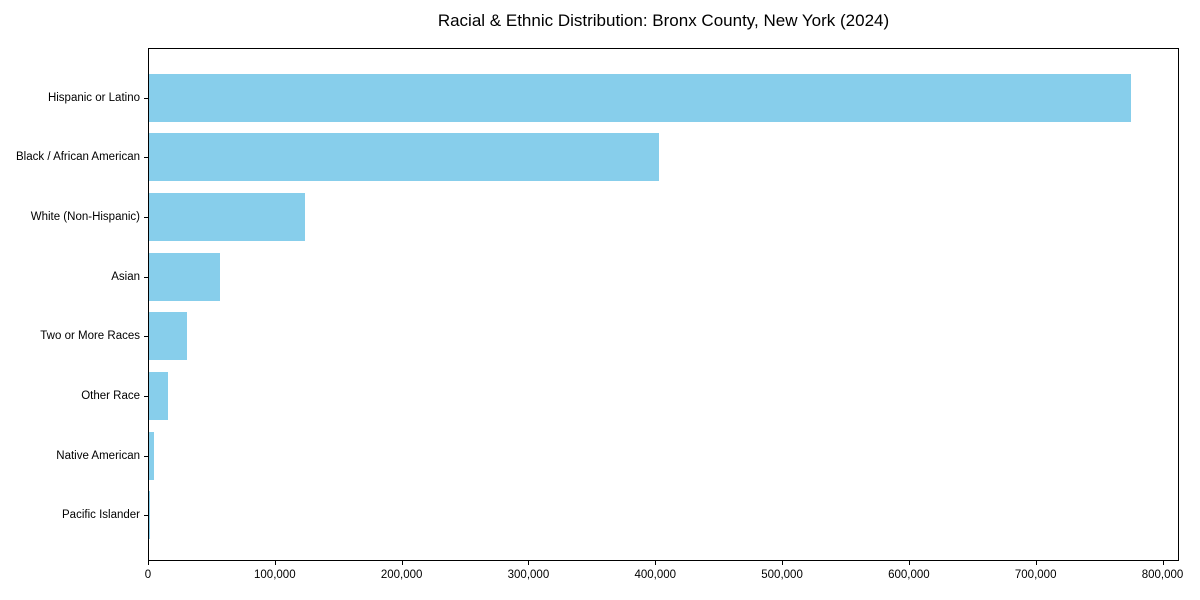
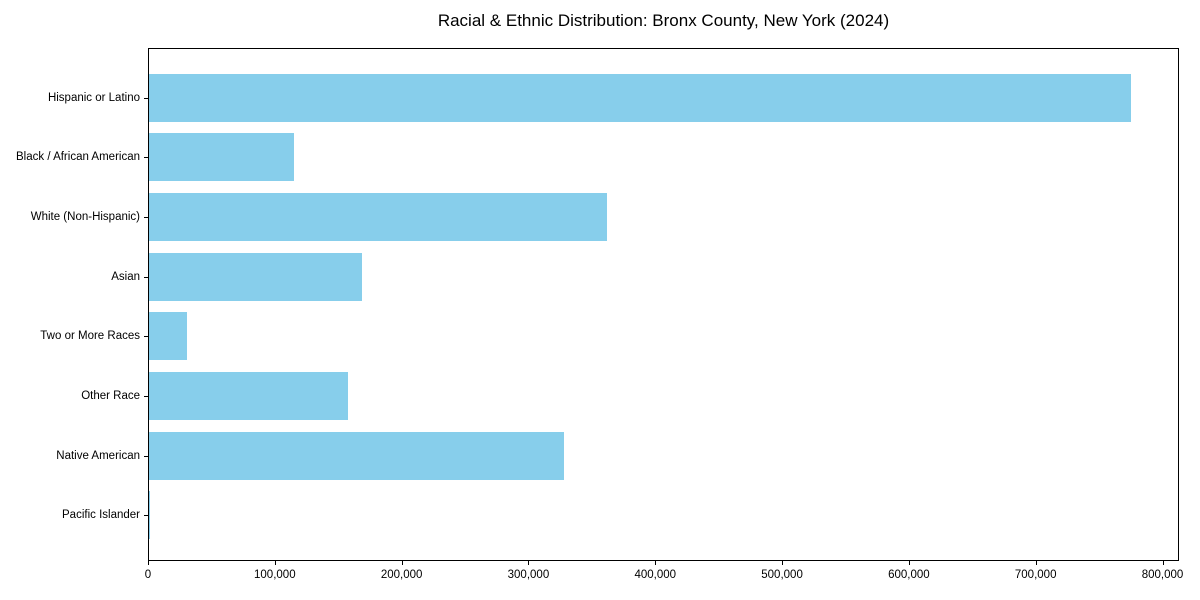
Black / African American: 402000 -> 114000
White (Non-Hispanic): 123000 -> 361000
Asian: 56000 -> 168000
Other Race: 15000 -> 157000
Native American: 4000 -> 327000
